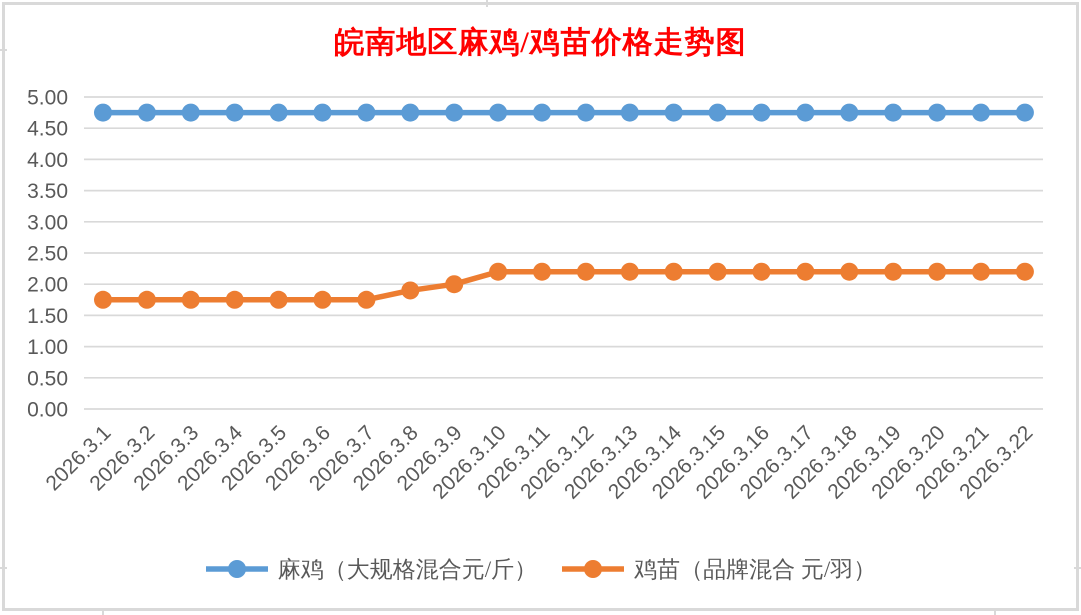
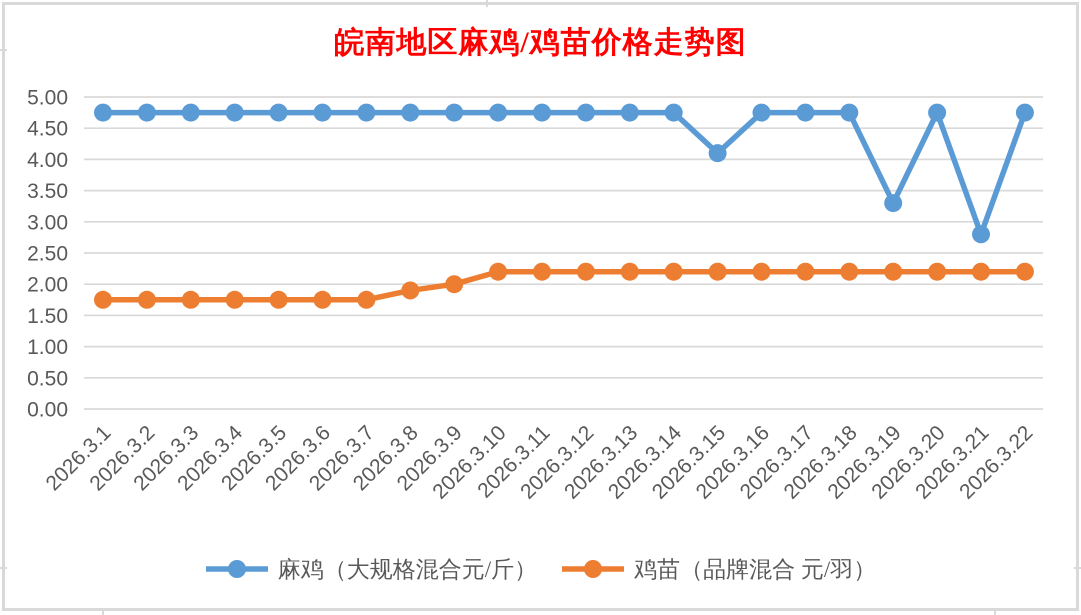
麻鸡（大规格混合元/斤）/2026.3.15: 4.8 -> 4.1
麻鸡（大规格混合元/斤）/2026.3.19: 4.8 -> 3.3
麻鸡（大规格混合元/斤）/2026.3.21: 4.8 -> 2.8
